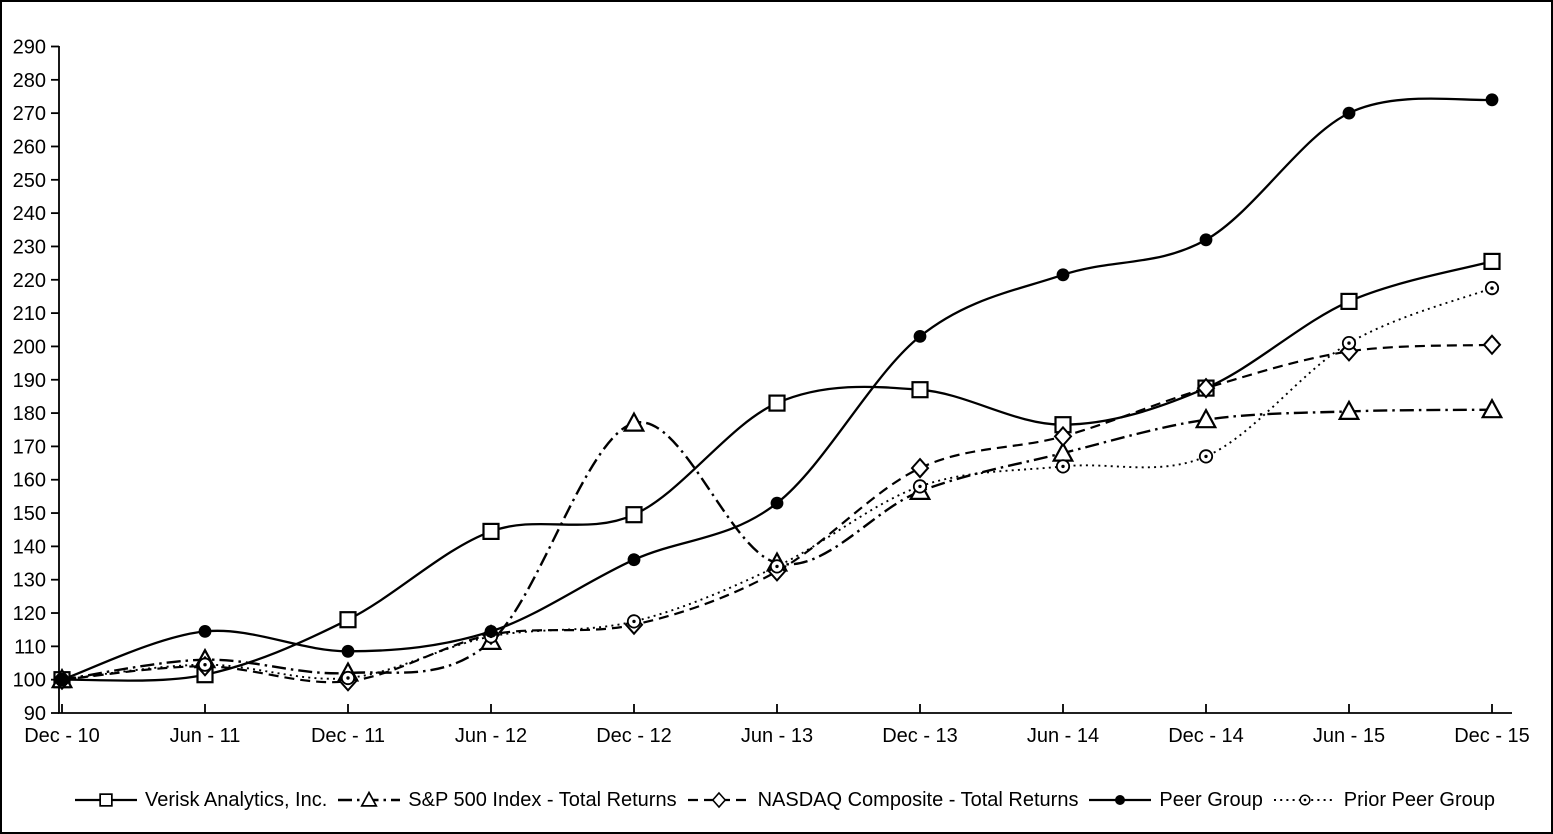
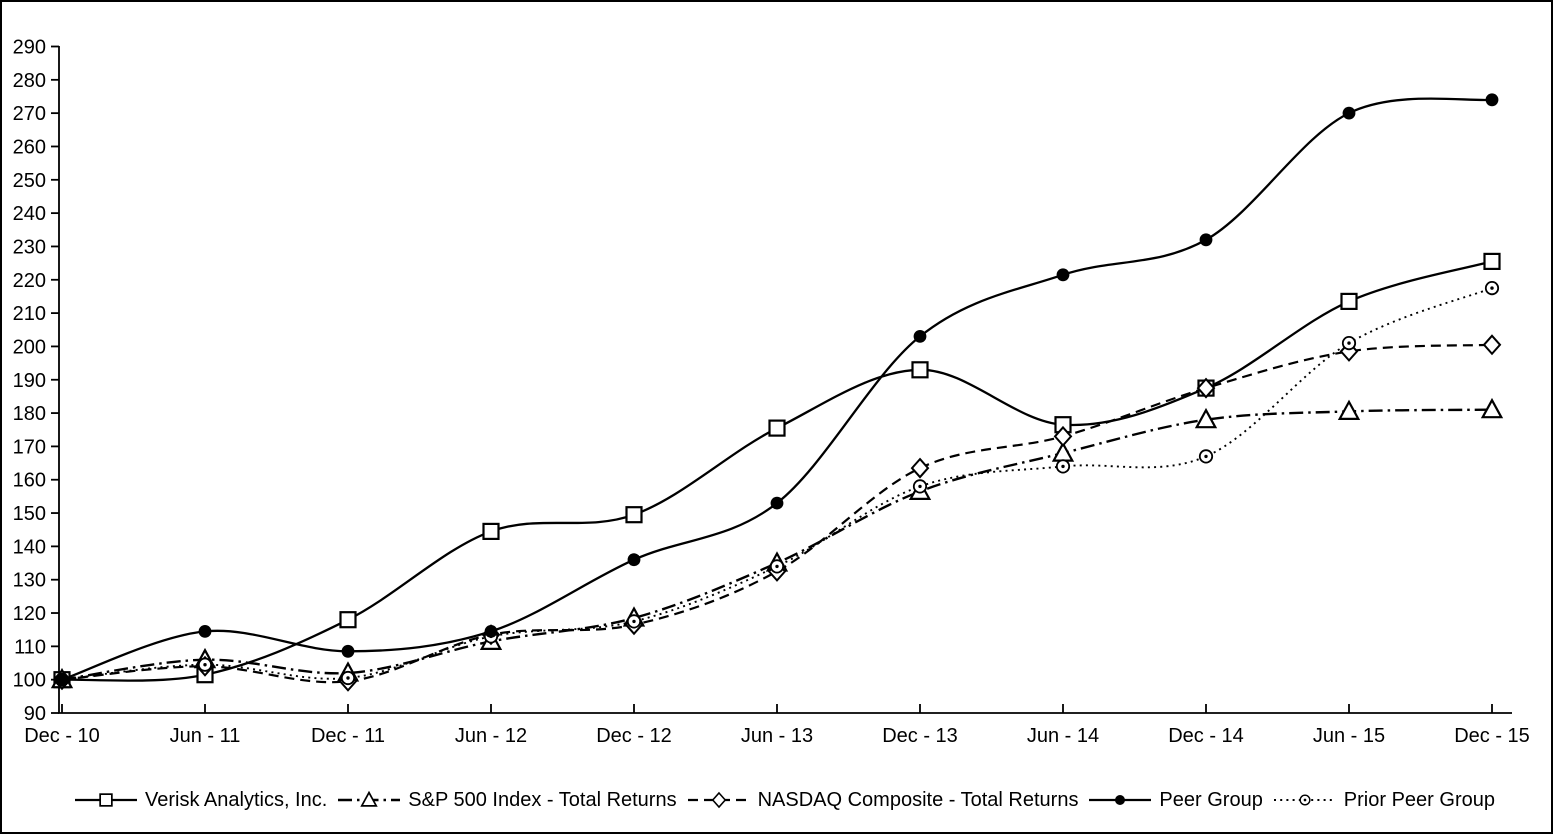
S&P 500 Index - Total Returns/Dec - 12: 177 -> 118
Verisk Analytics, Inc./Jun - 13: 183 -> 176
Verisk Analytics, Inc./Dec - 13: 187 -> 193
